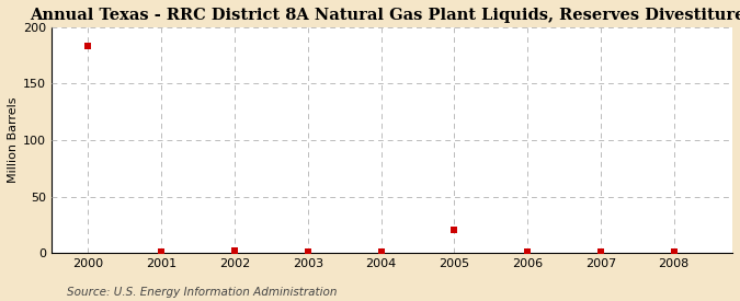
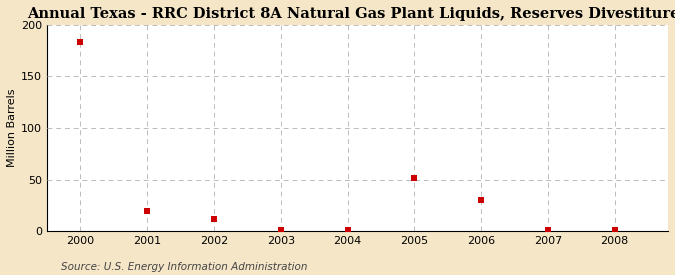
2001: 2 -> 20
2002: 2 -> 12
2005: 21 -> 52
2006: 2 -> 30
